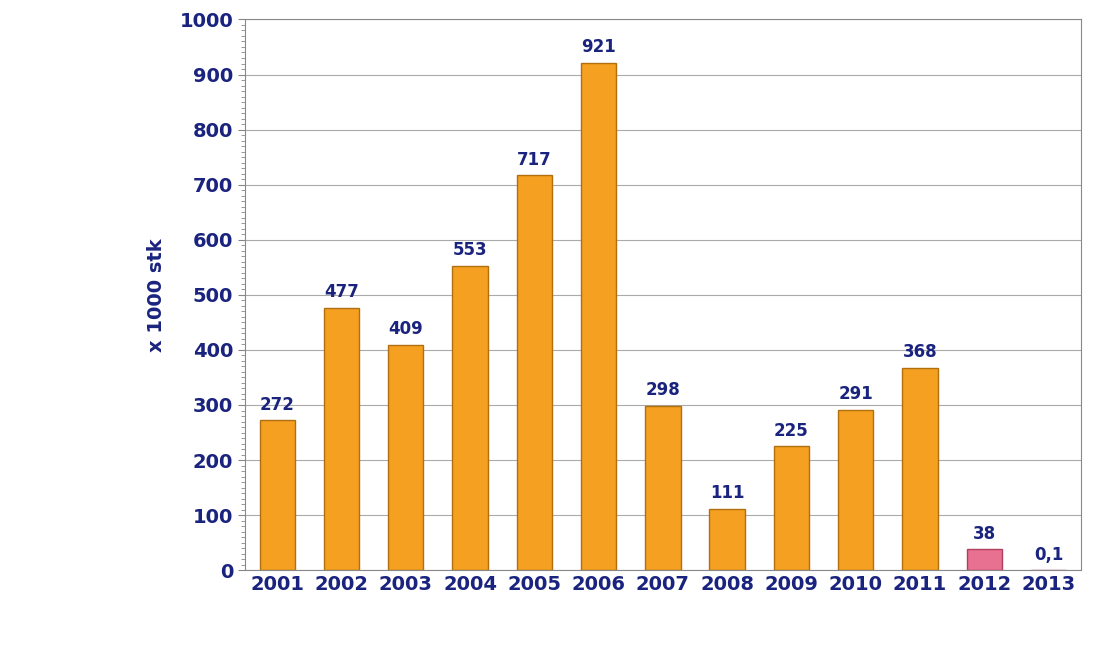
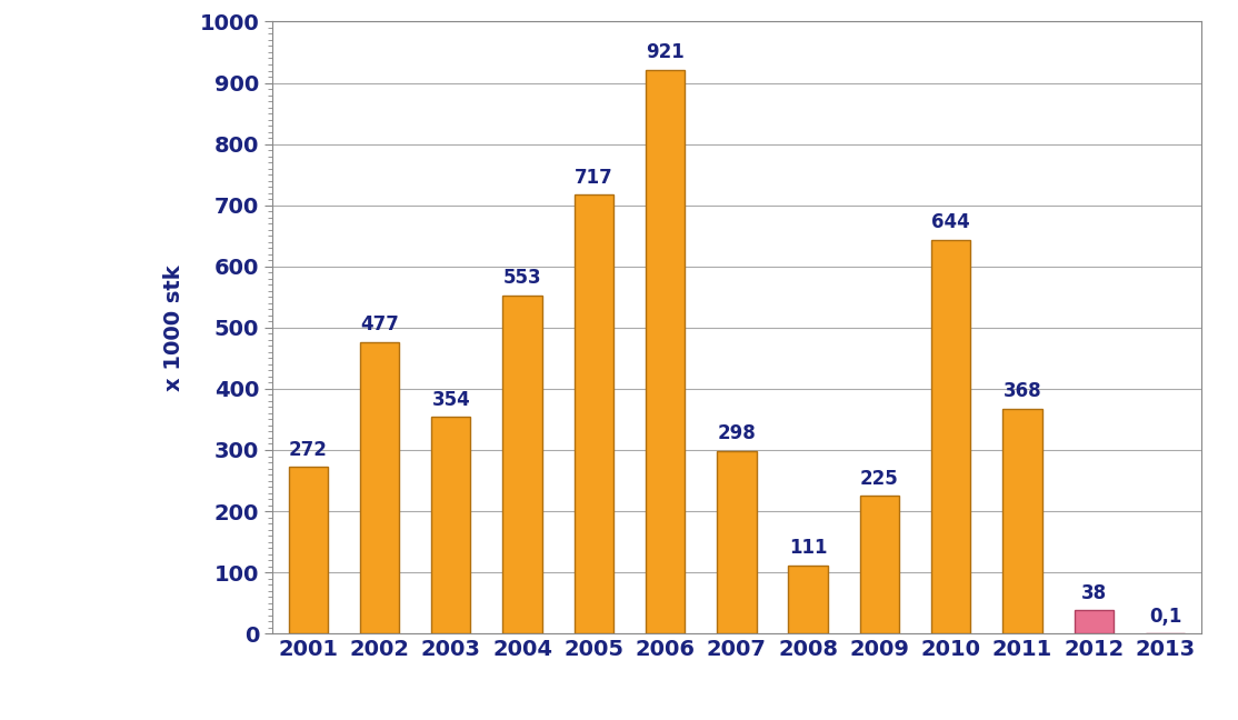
2003: 409 -> 354
2010: 291 -> 644
